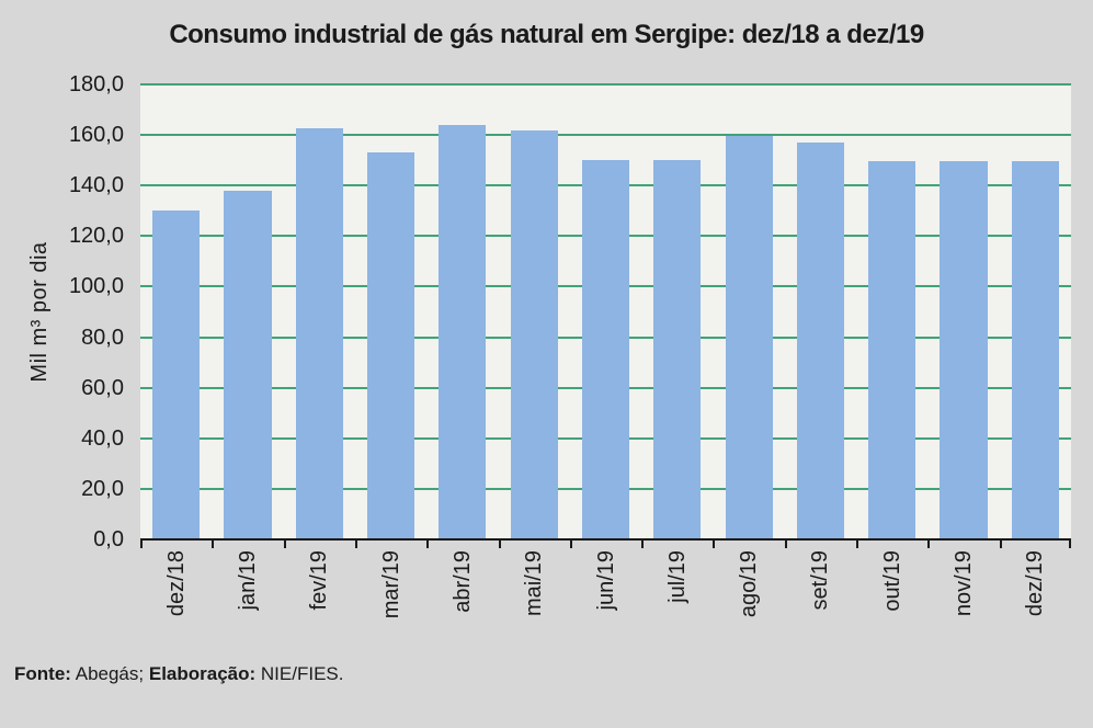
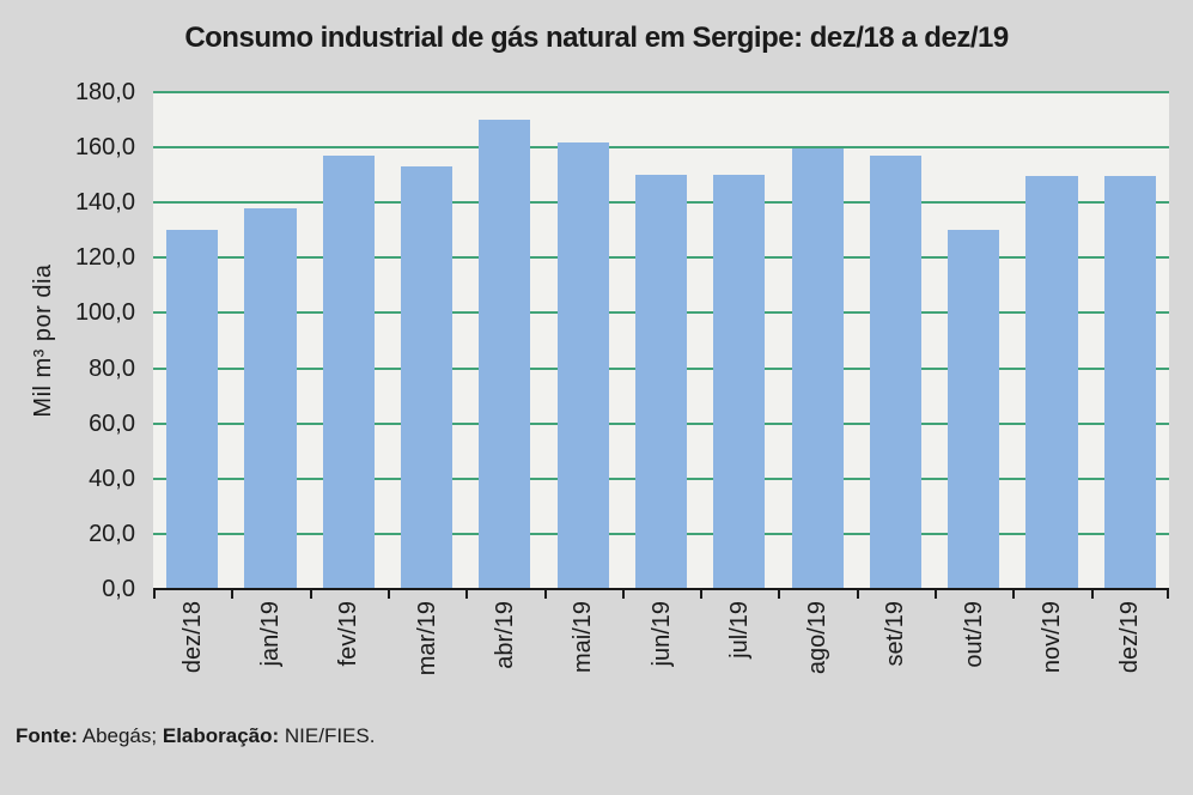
fev/19: 162 -> 157
abr/19: 164 -> 170
out/19: 150 -> 130
